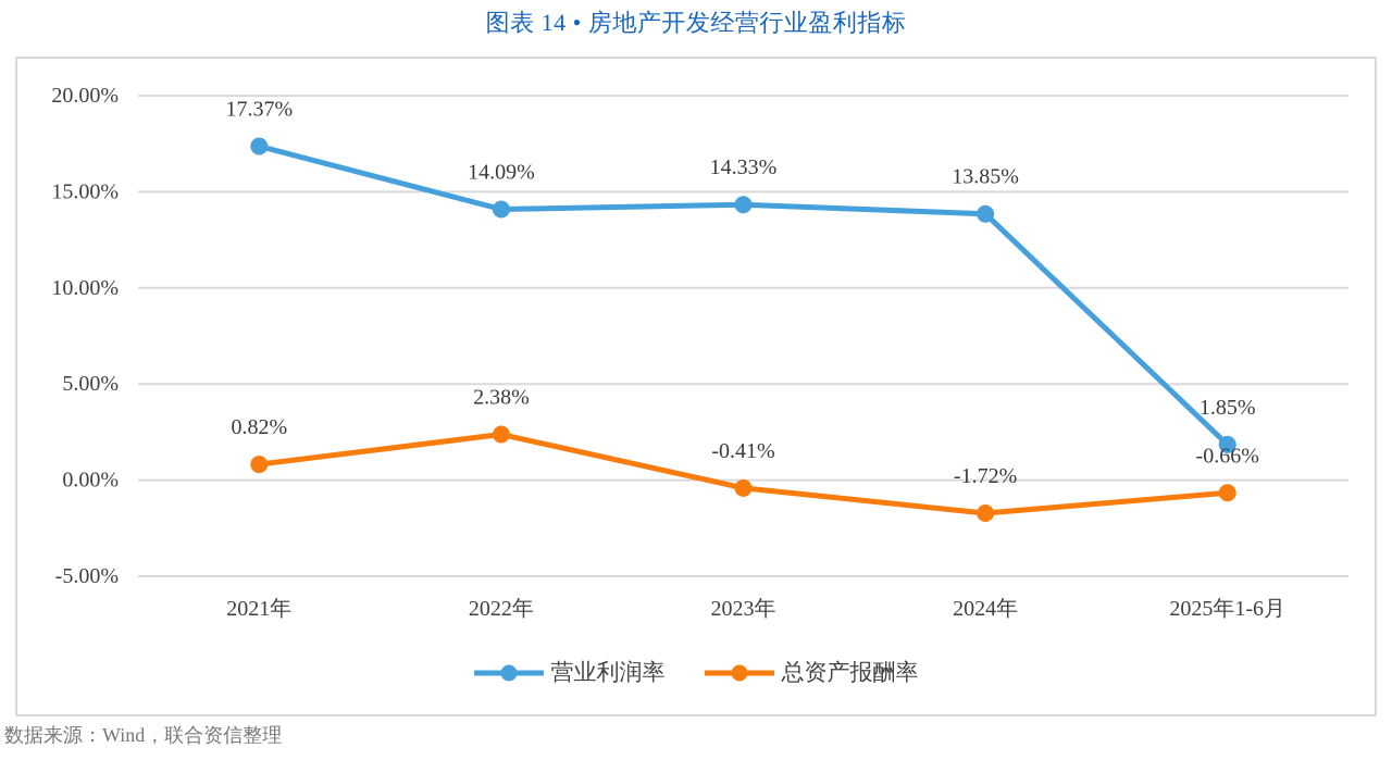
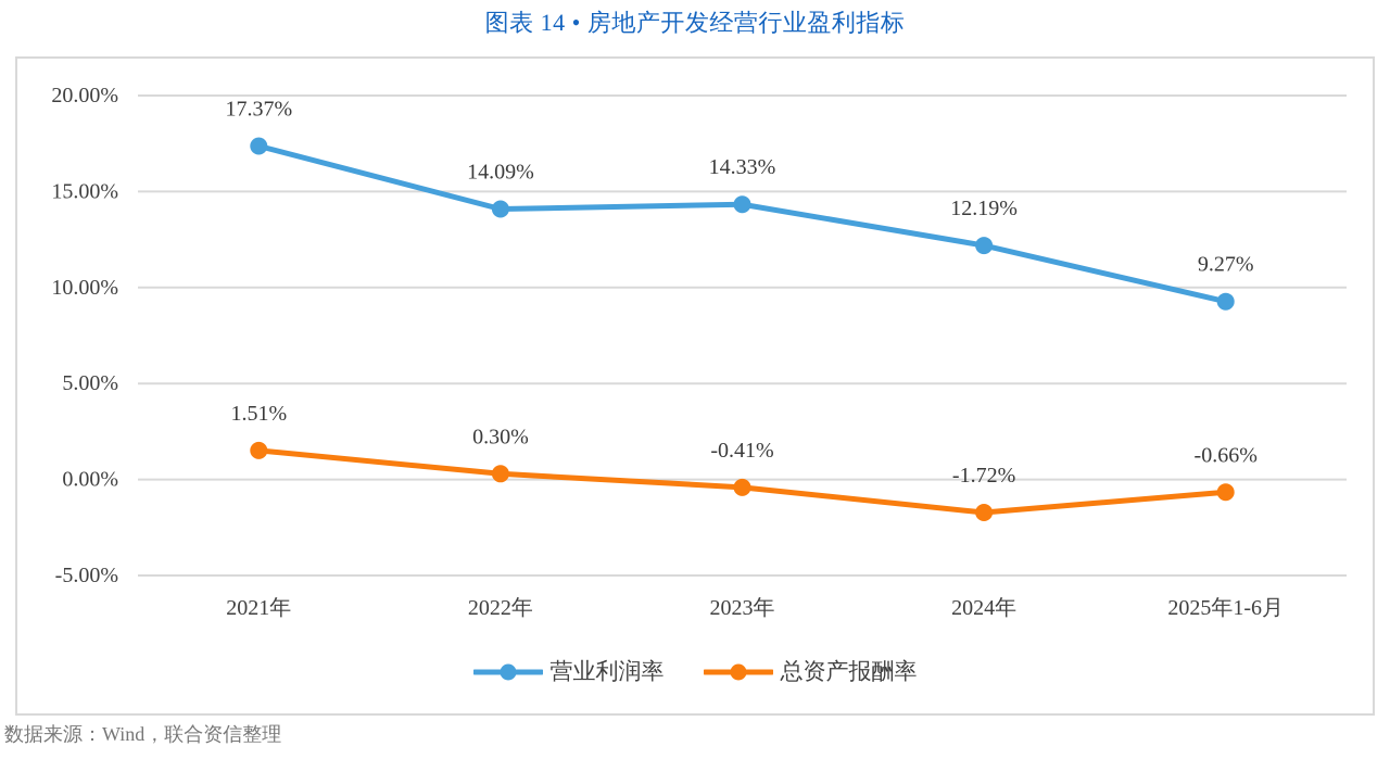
总资产报酬率/2021年: 0.82% -> 1.51%
总资产报酬率/2022年: 2.38% -> 0.30%
营业利润率/2024年: 13.85% -> 12.19%
营业利润率/2025年1-6月: 1.85% -> 9.27%
